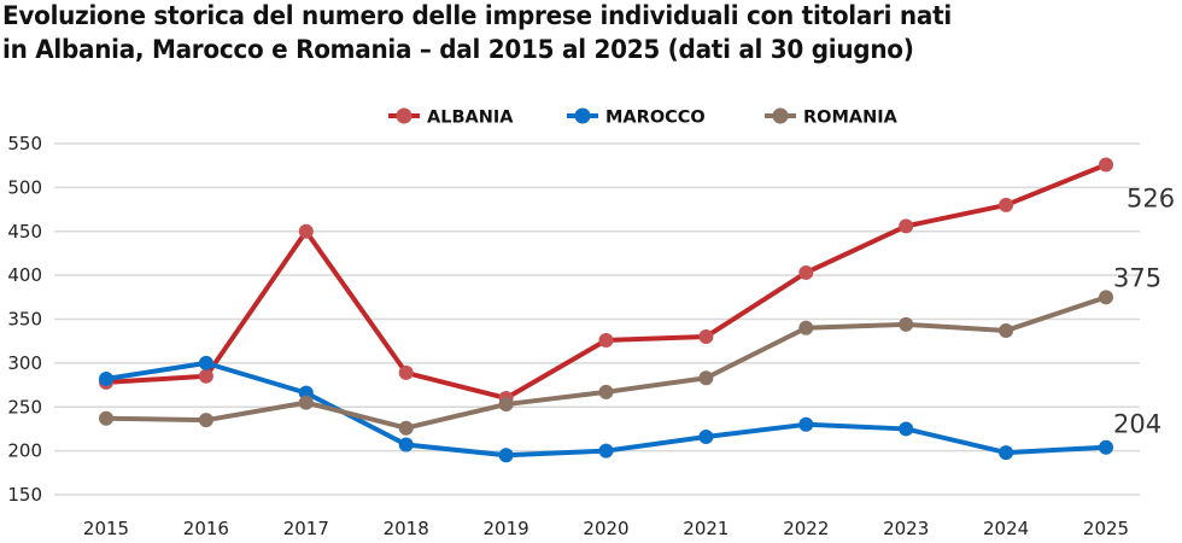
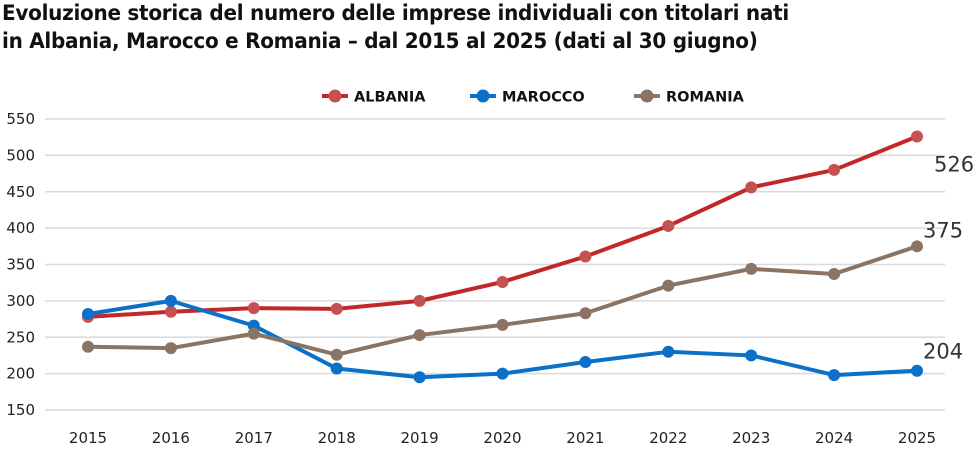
ALBANIA/2017: 450 -> 290
ALBANIA/2019: 260 -> 300
ALBANIA/2021: 330 -> 360
ROMANIA/2022: 340 -> 320
